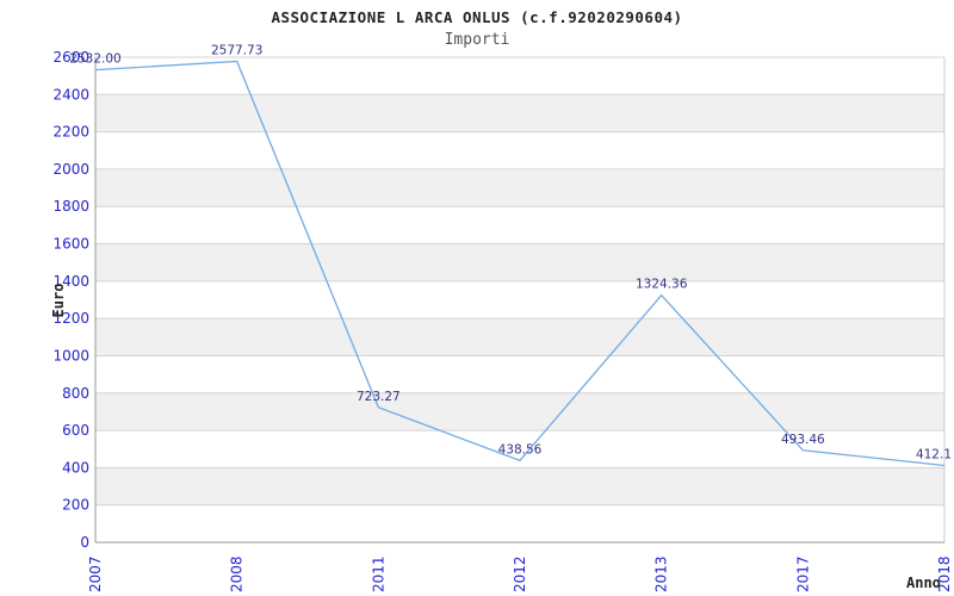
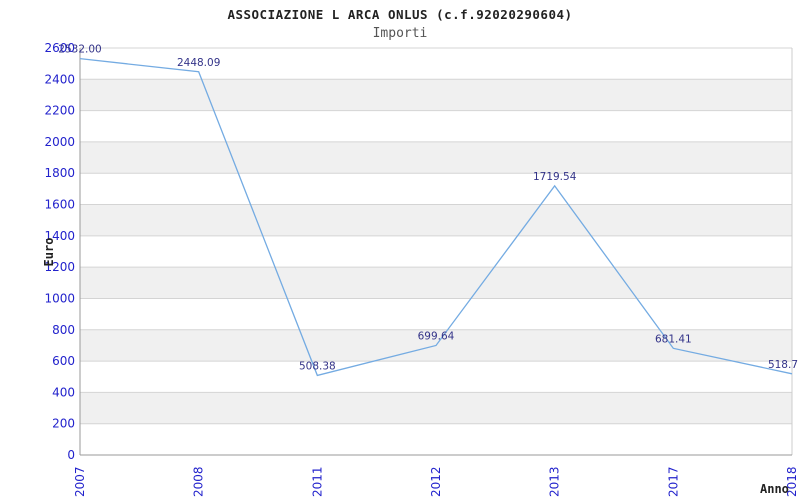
2008: 2577.73 -> 2448.09
2011: 723.27 -> 508.38
2012: 438.56 -> 699.64
2013: 1324.36 -> 1719.54
2017: 493.46 -> 681.41
2018: 412.1 -> 518.7
